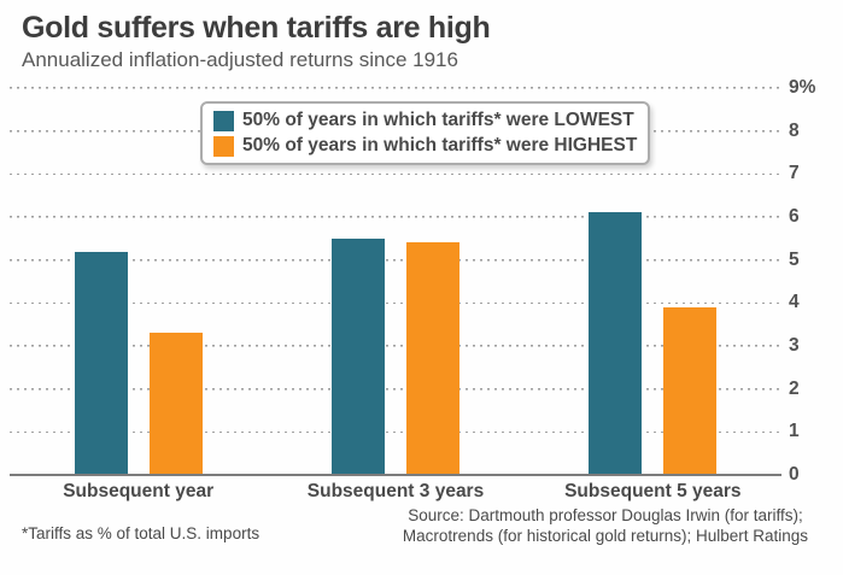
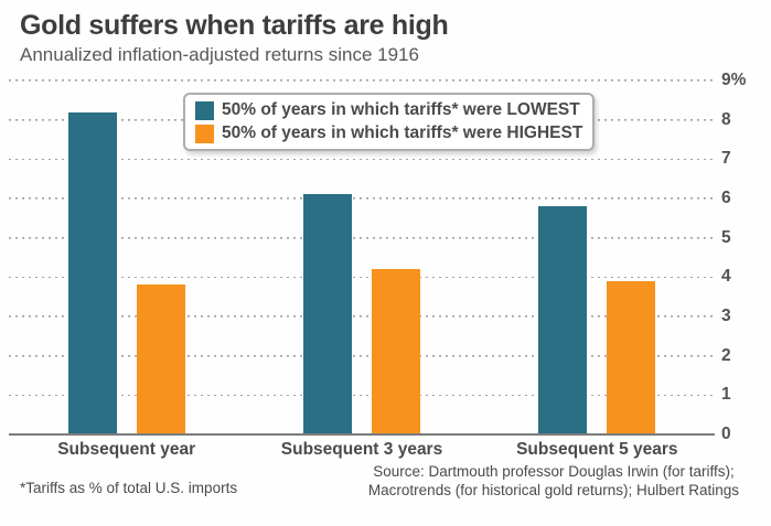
50% of years in which tariffs* were LOWEST/Subsequent year: 5.2% -> 8.2%
50% of years in which tariffs* were HIGHEST/Subsequent year: 3.3% -> 3.8%
50% of years in which tariffs* were LOWEST/Subsequent 3 years: 5.5% -> 6.1%
50% of years in which tariffs* were HIGHEST/Subsequent 3 years: 5.4% -> 4.2%
50% of years in which tariffs* were LOWEST/Subsequent 5 years: 6.1% -> 5.8%
